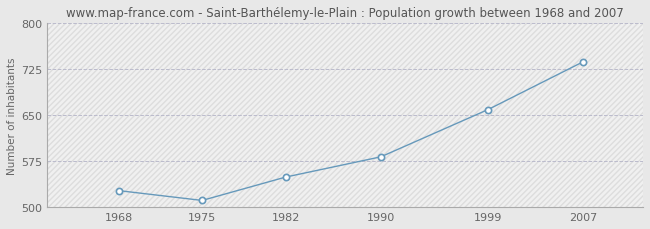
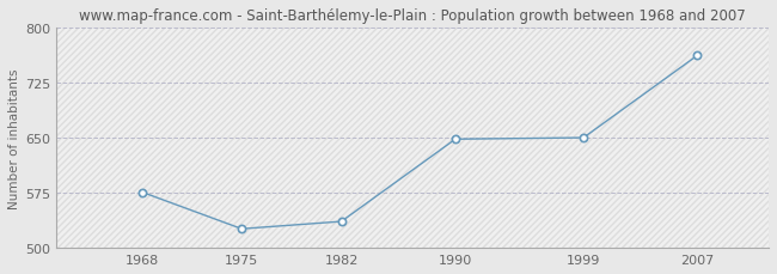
1968: 527 -> 576
1975: 511 -> 526
1982: 549 -> 536
1990: 582 -> 648
1999: 659 -> 650
2007: 737 -> 762
